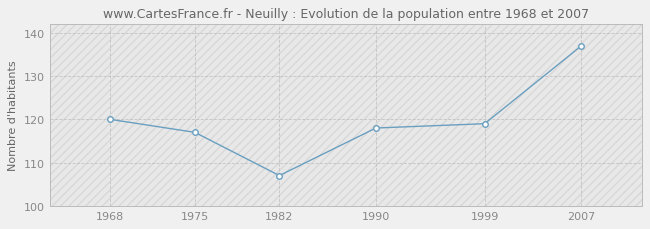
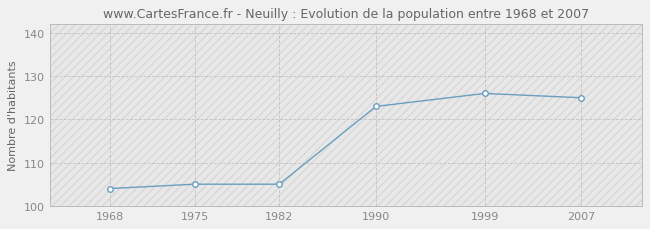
1968: 120 -> 104
1975: 117 -> 105
1982: 107 -> 105
1990: 118 -> 123
1999: 119 -> 126
2007: 137 -> 125
